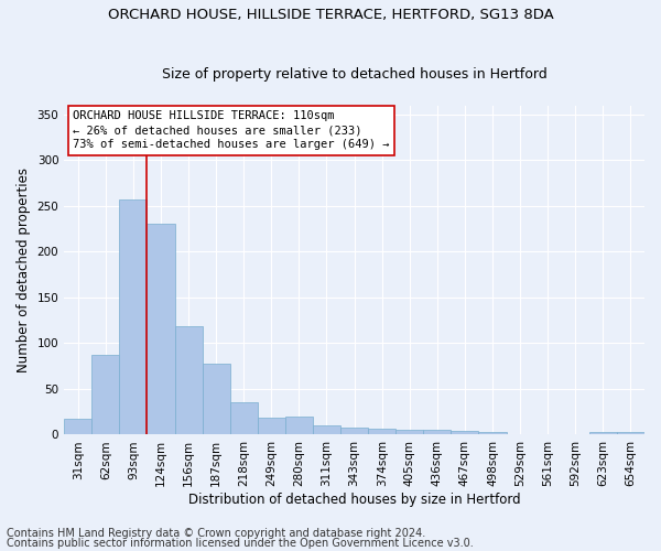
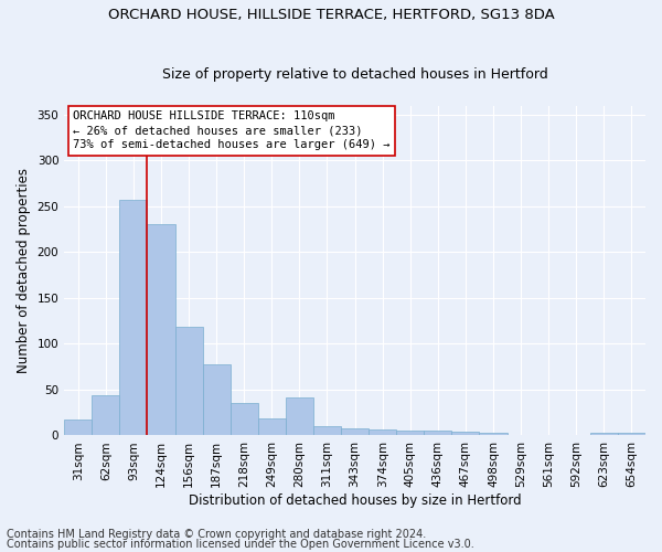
62sqm: 87 -> 44
280sqm: 20 -> 42
